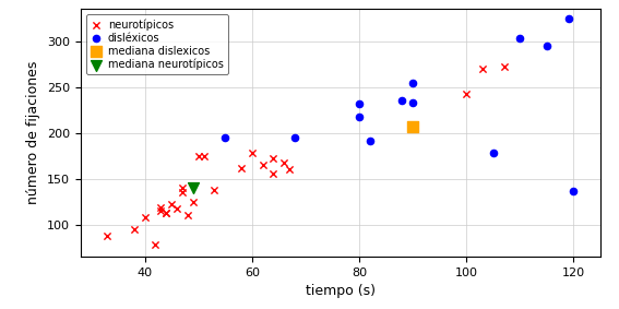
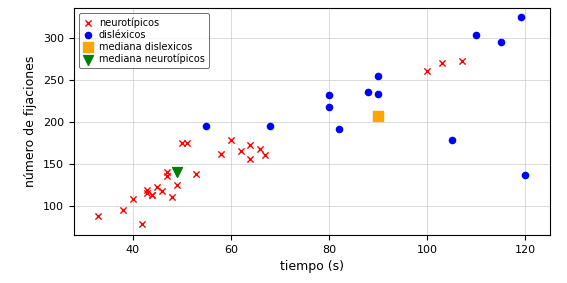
neurotípicos/100: 242 -> 260
